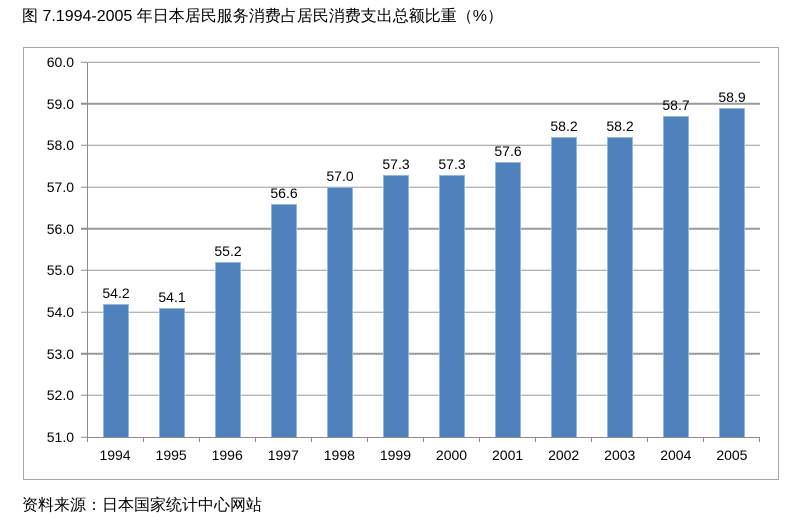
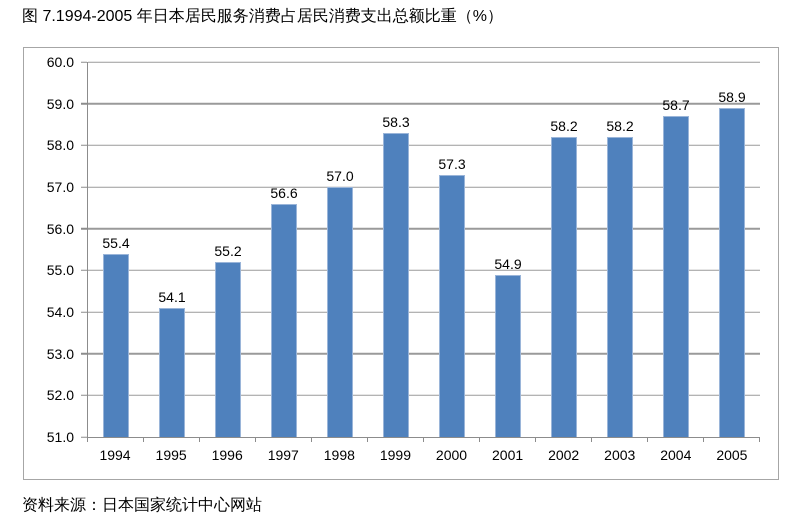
1994: 54.2 -> 55.4
1999: 57.3 -> 58.3
2001: 57.6 -> 54.9
